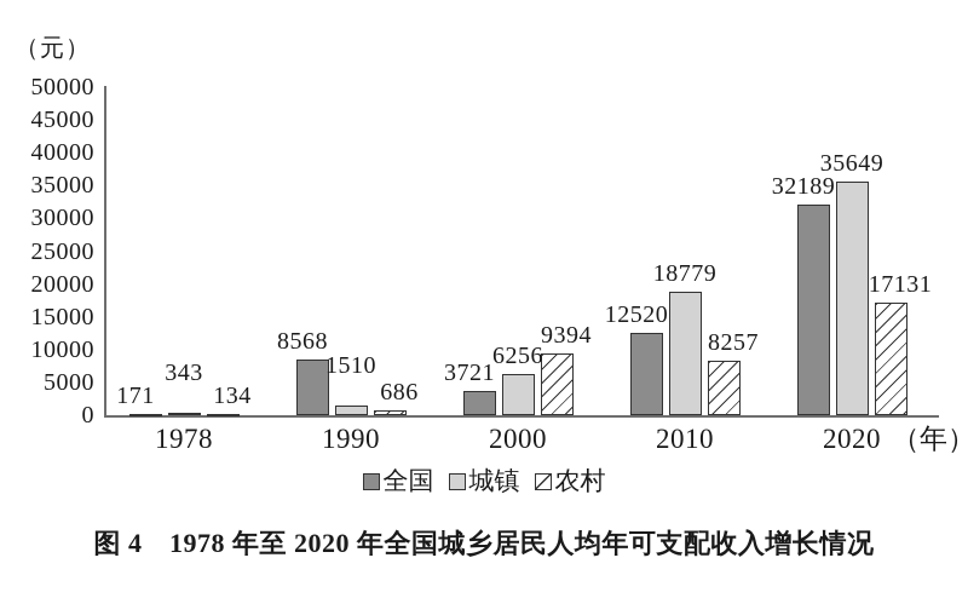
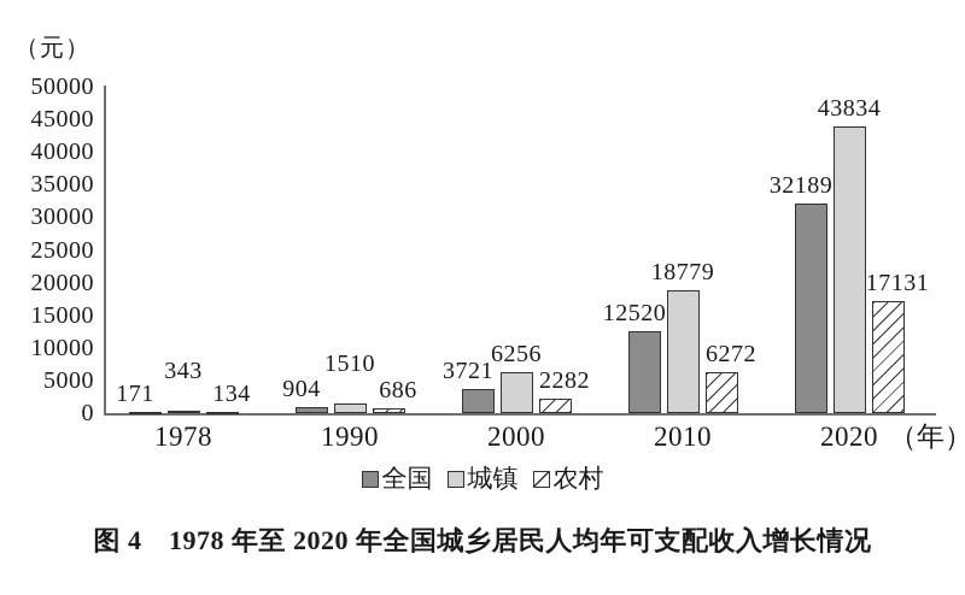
全国/1990: 8568 -> 904
农村/2000: 9394 -> 2282
农村/2010: 8257 -> 6272
城镇/2020: 35649 -> 43834
